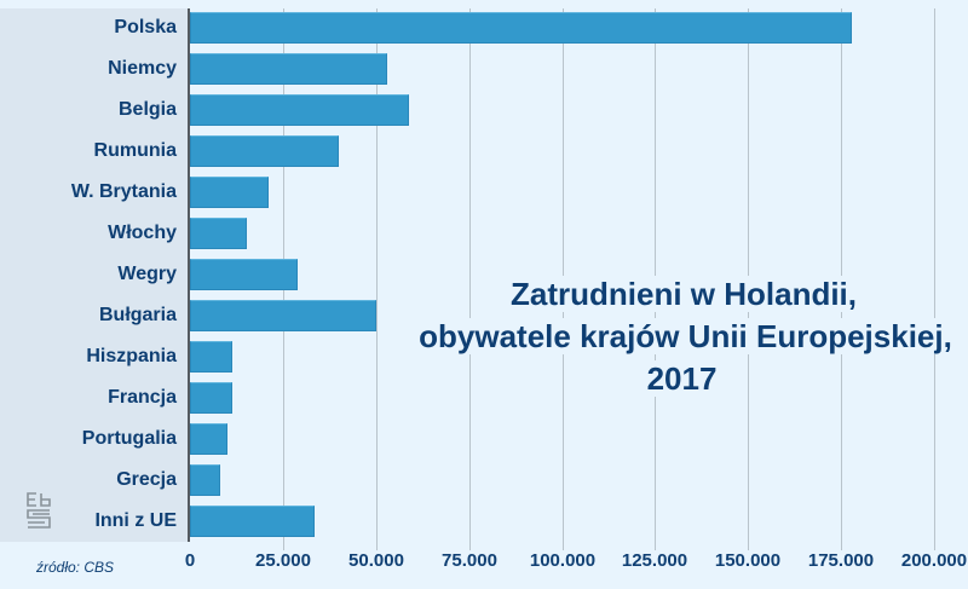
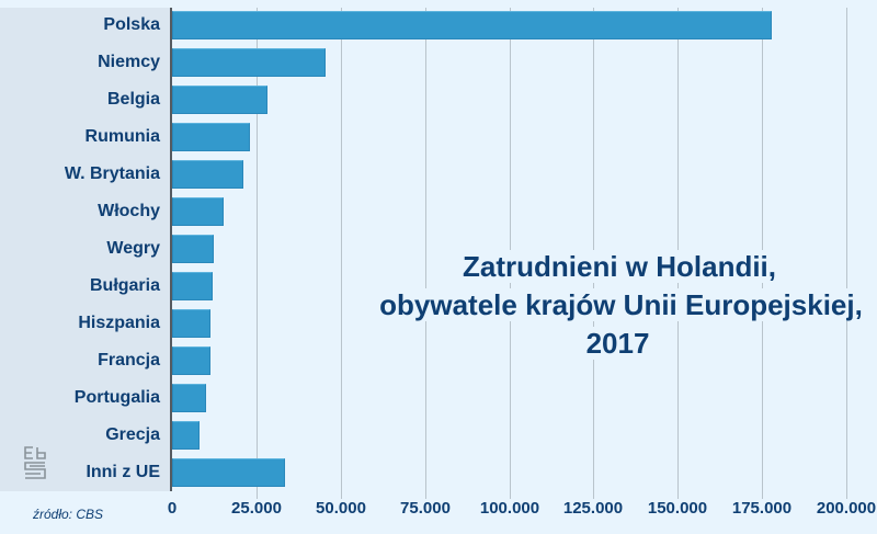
Niemcy: 53000 -> 46000
Belgia: 59000 -> 28000
Rumunia: 40000 -> 23000
Wegry: 29000 -> 12000
Bułgaria: 50000 -> 12000
